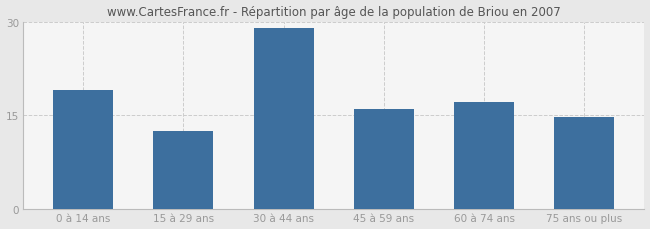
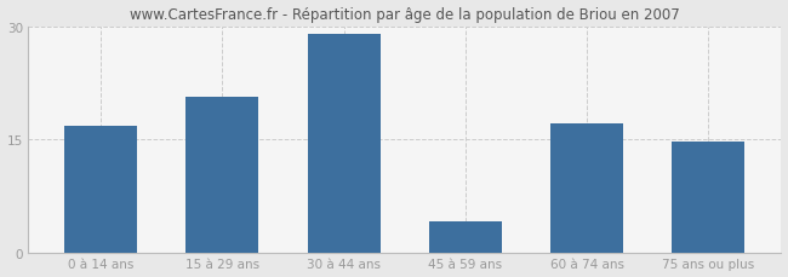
0 à 14 ans: 19.0 -> 16.8
15 à 29 ans: 12.5 -> 20.6
45 à 59 ans: 16.1 -> 4.2
